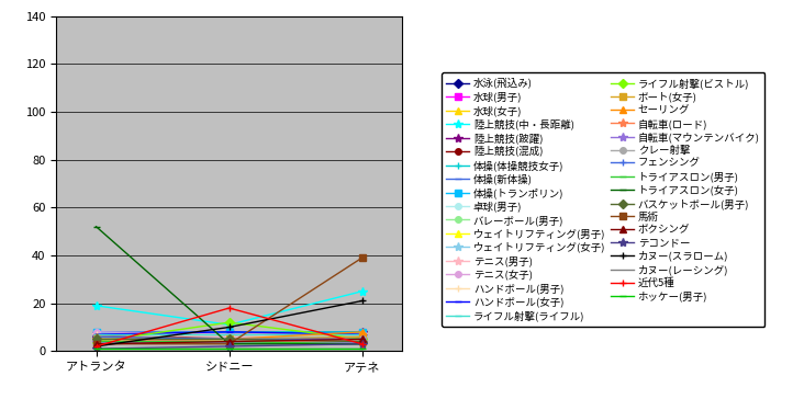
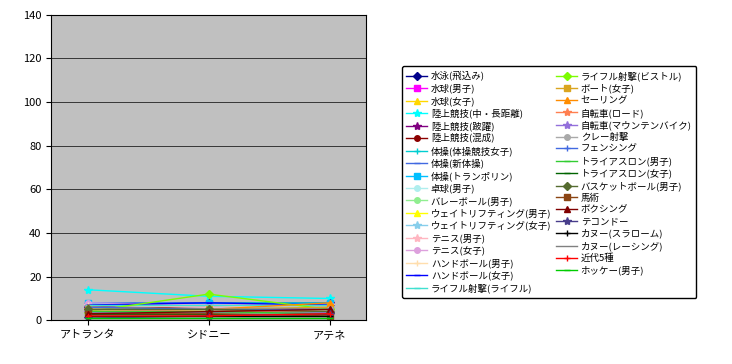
陸上競技(中・長距離)/アトランタ: 19 -> 14
トライアスロン(女子)/アトランタ: 52 -> 3
カヌー(スラローム)/シドニー: 10 -> 2
近代5種/シドニー: 18 -> 2
陸上競技(中・長距離)/アテネ: 25 -> 10
馬術/アテネ: 39 -> 2
カヌー(スラローム)/アテネ: 21 -> 2
